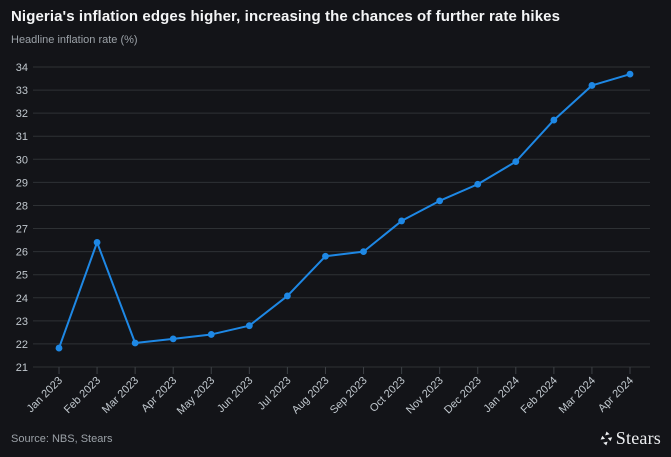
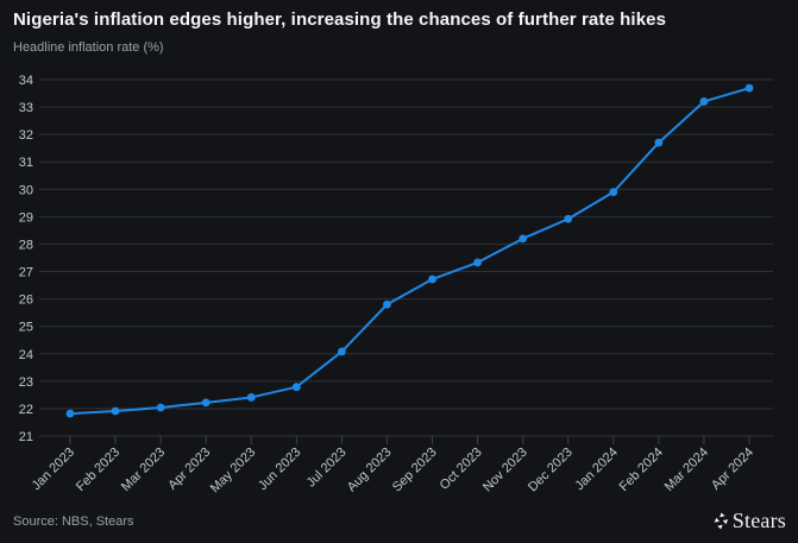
Feb 2023: 26.4 -> 21.9
Sep 2023: 26.0 -> 26.7
